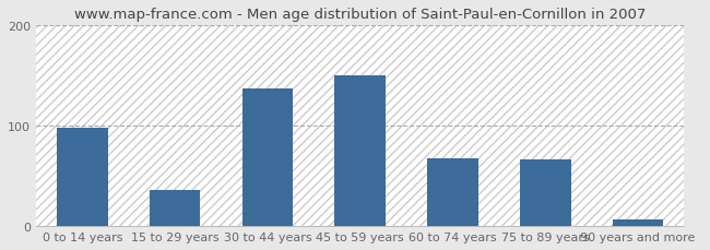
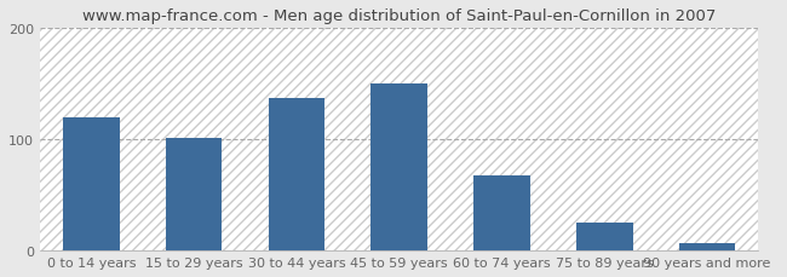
0 to 14 years: 98 -> 120
15 to 29 years: 36 -> 101
75 to 89 years: 66 -> 25
